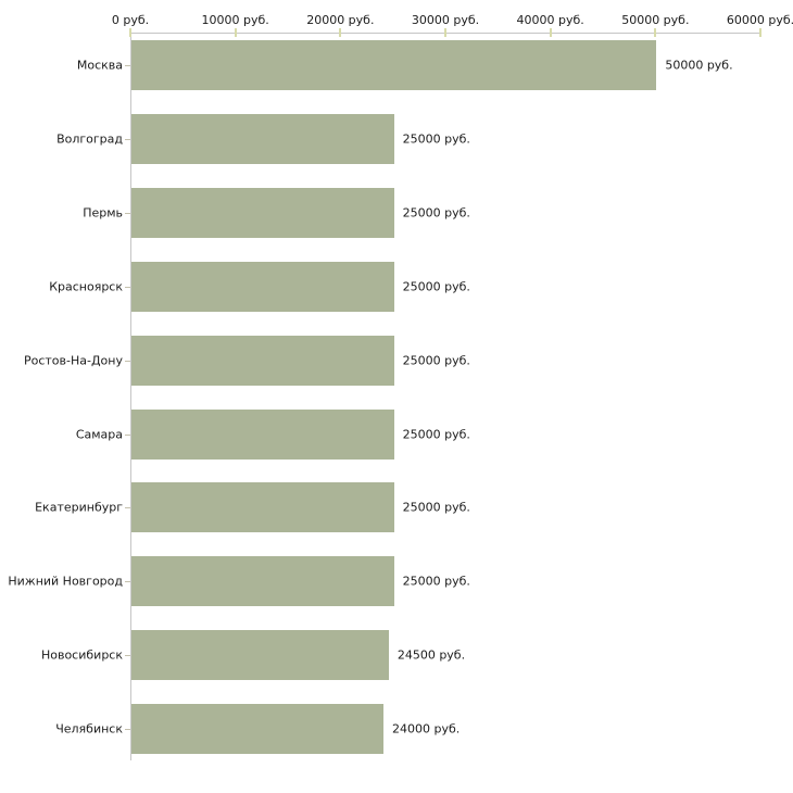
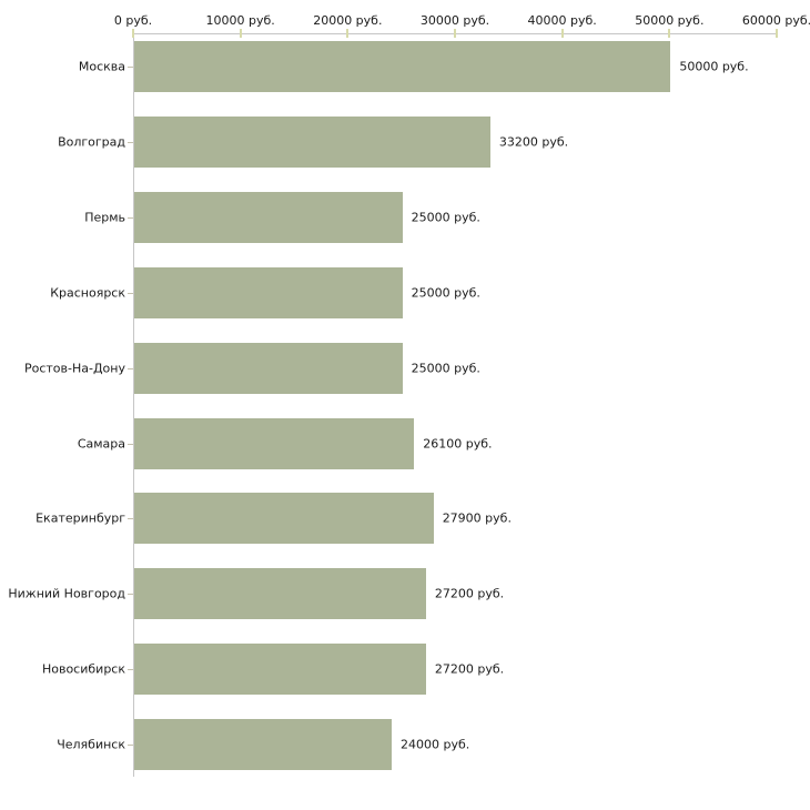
Волгоград: 25000 -> 33200
Самара: 25000 -> 26100
Екатеринбург: 25000 -> 27900
Нижний Новгород: 25000 -> 27200
Новосибирск: 24500 -> 27200
